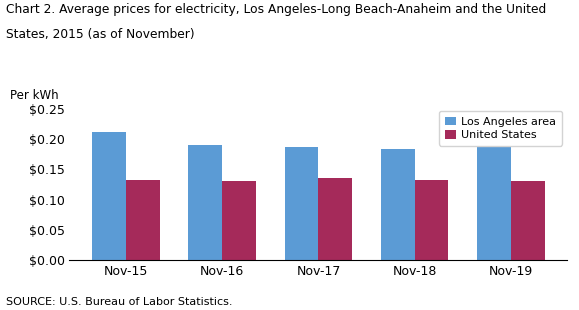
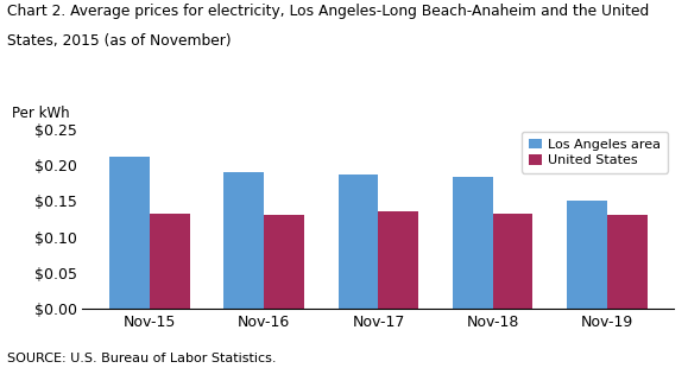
Los Angeles area/Nov-19: $0.190 -> $0.150
